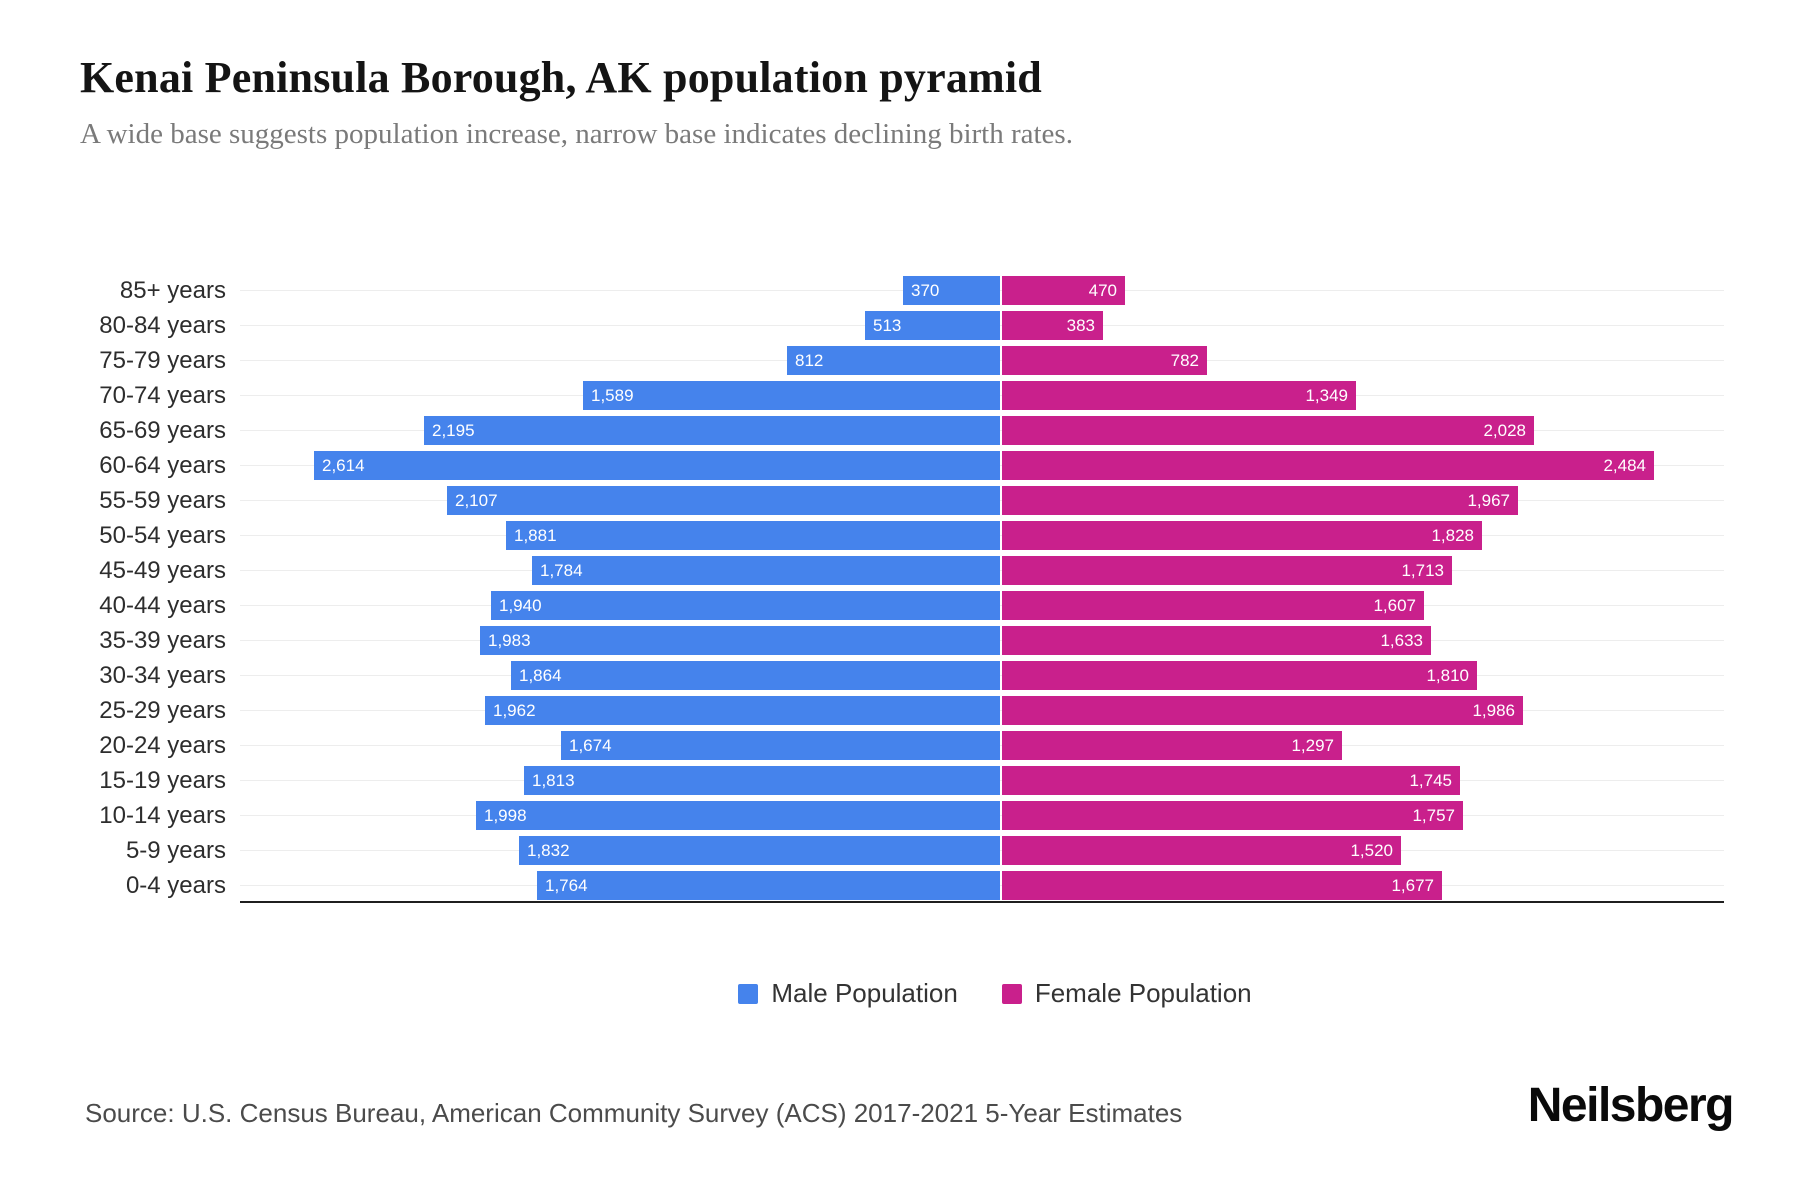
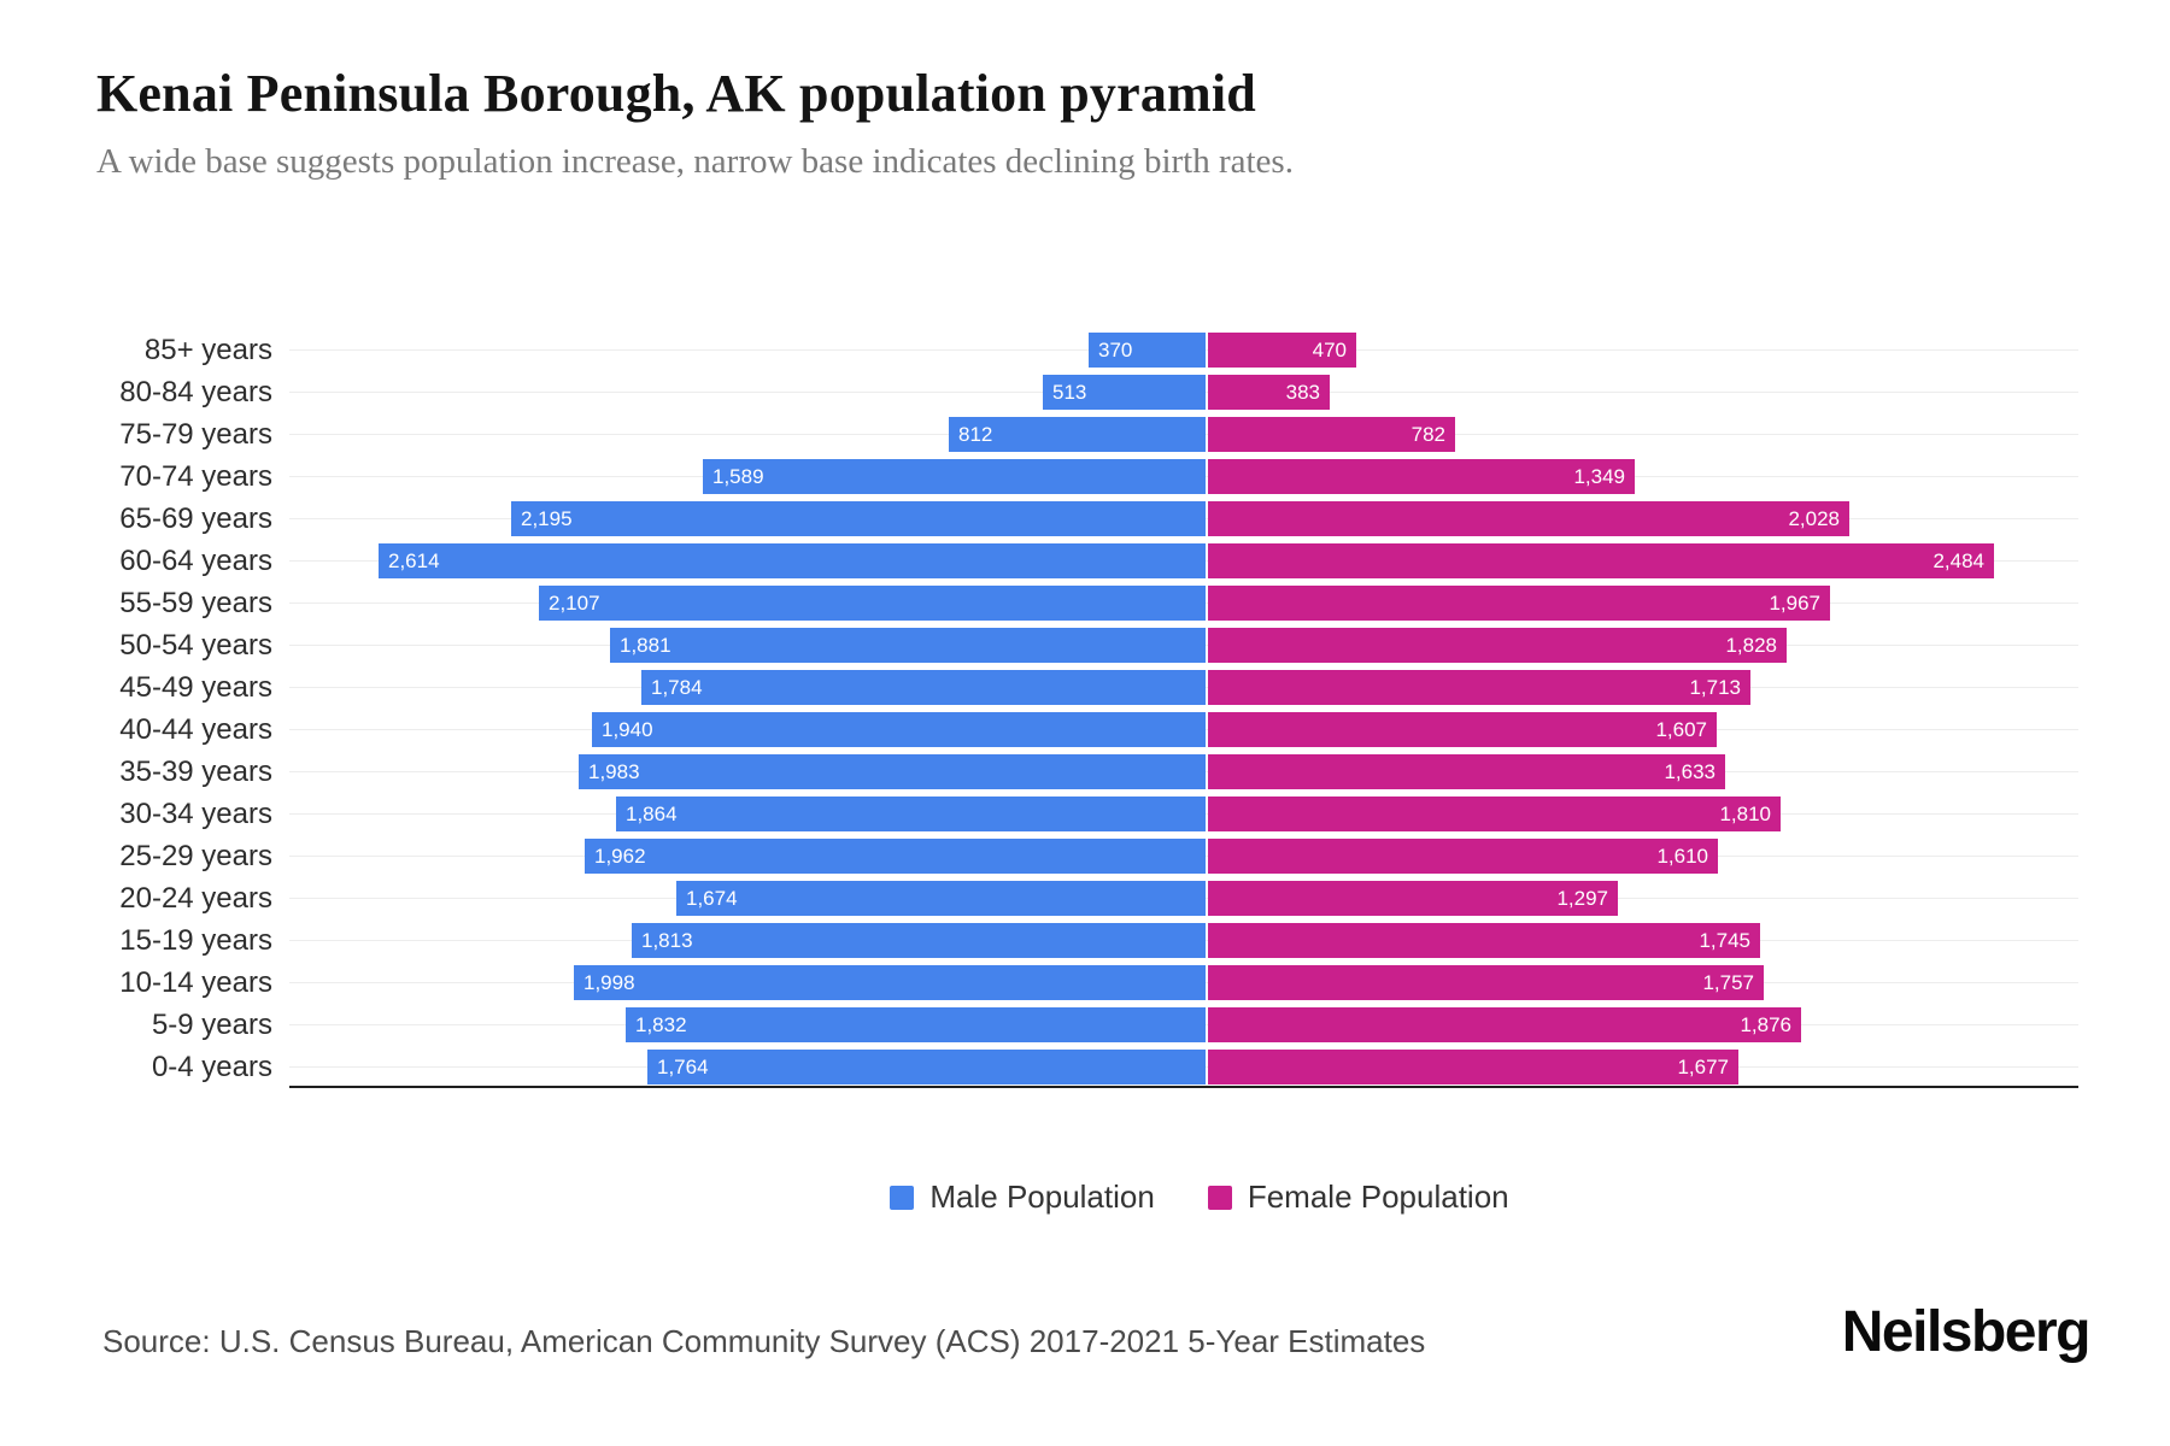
Female Population/25-29 years: 1,986 -> 1,610
Female Population/5-9 years: 1,520 -> 1,876
